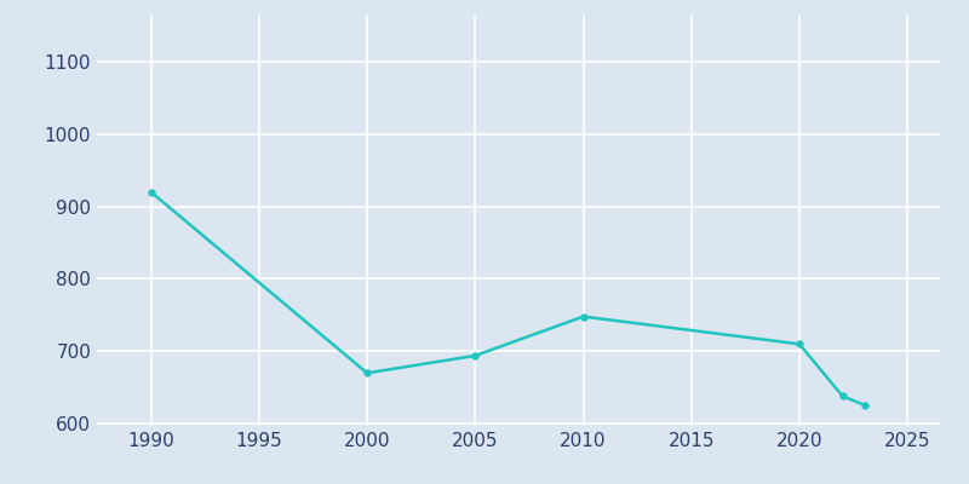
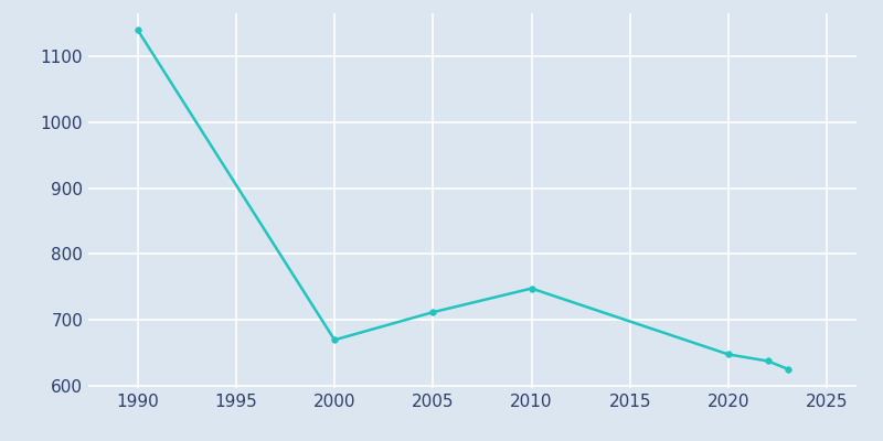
1990: 920 -> 1140
2005: 694 -> 712
2020: 710 -> 648
